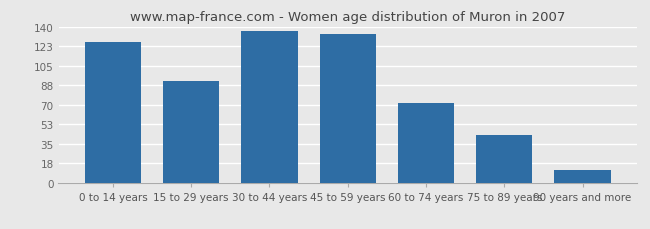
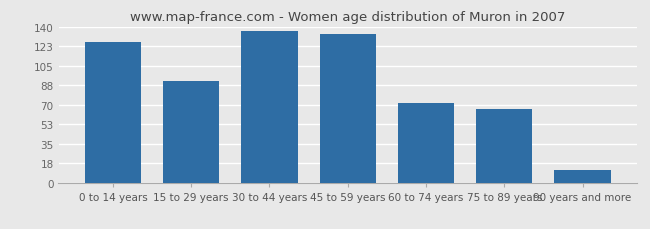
75 to 89 years: 43 -> 66
